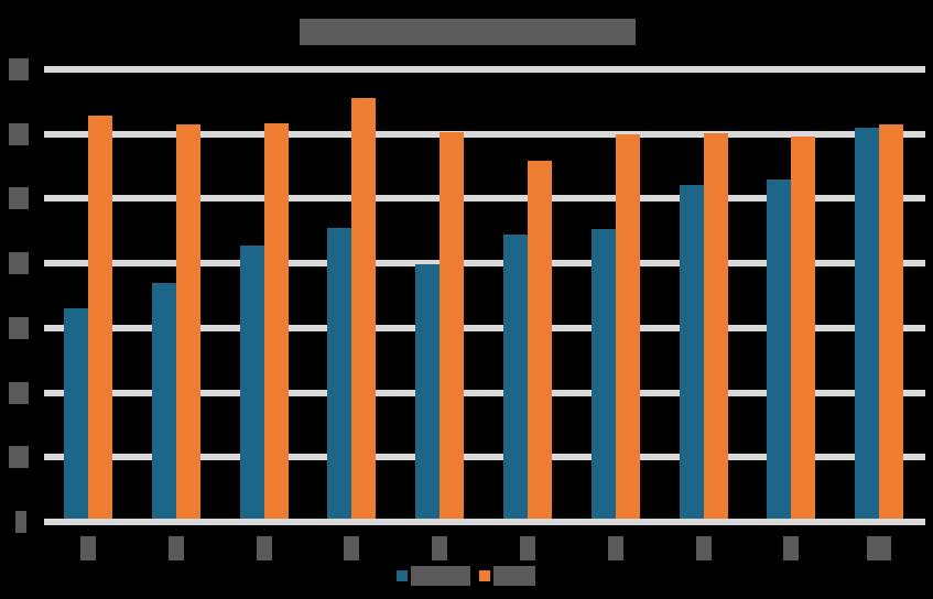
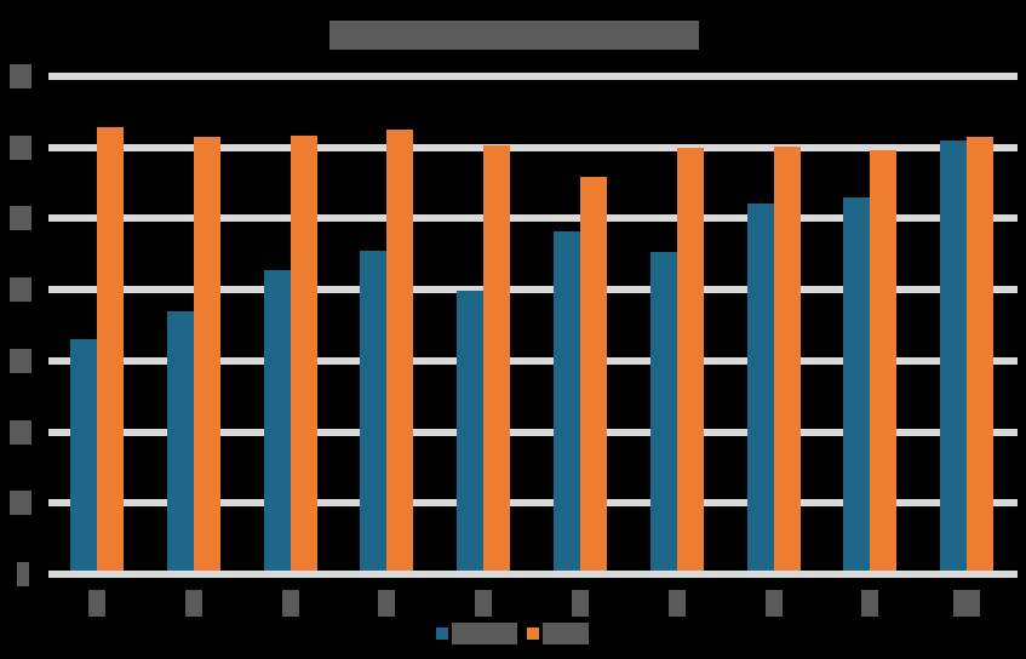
███/4: 65 -> 62
█████/6: 44 -> 48
